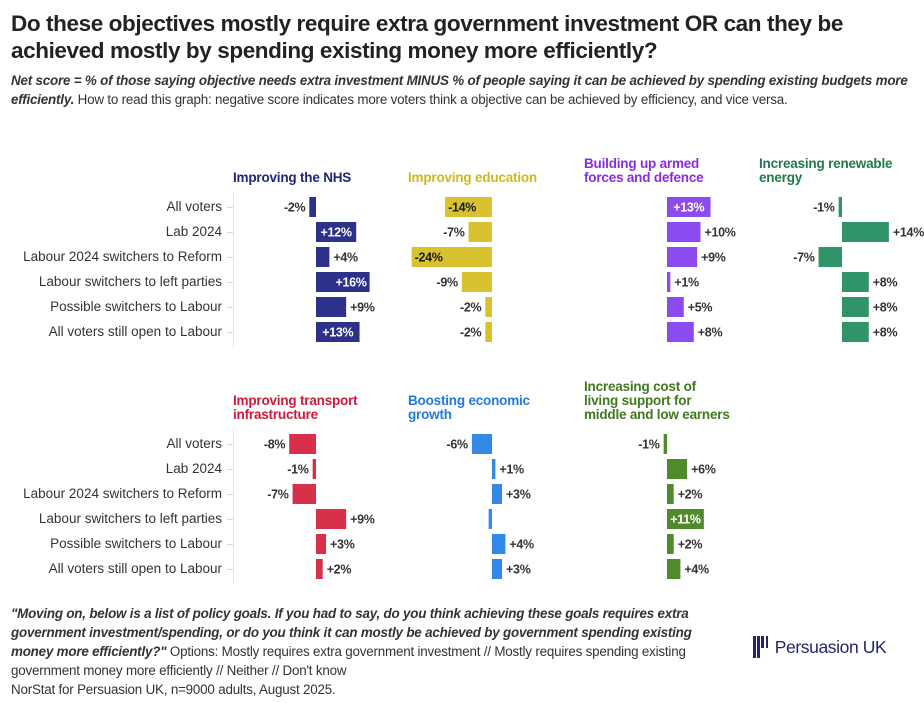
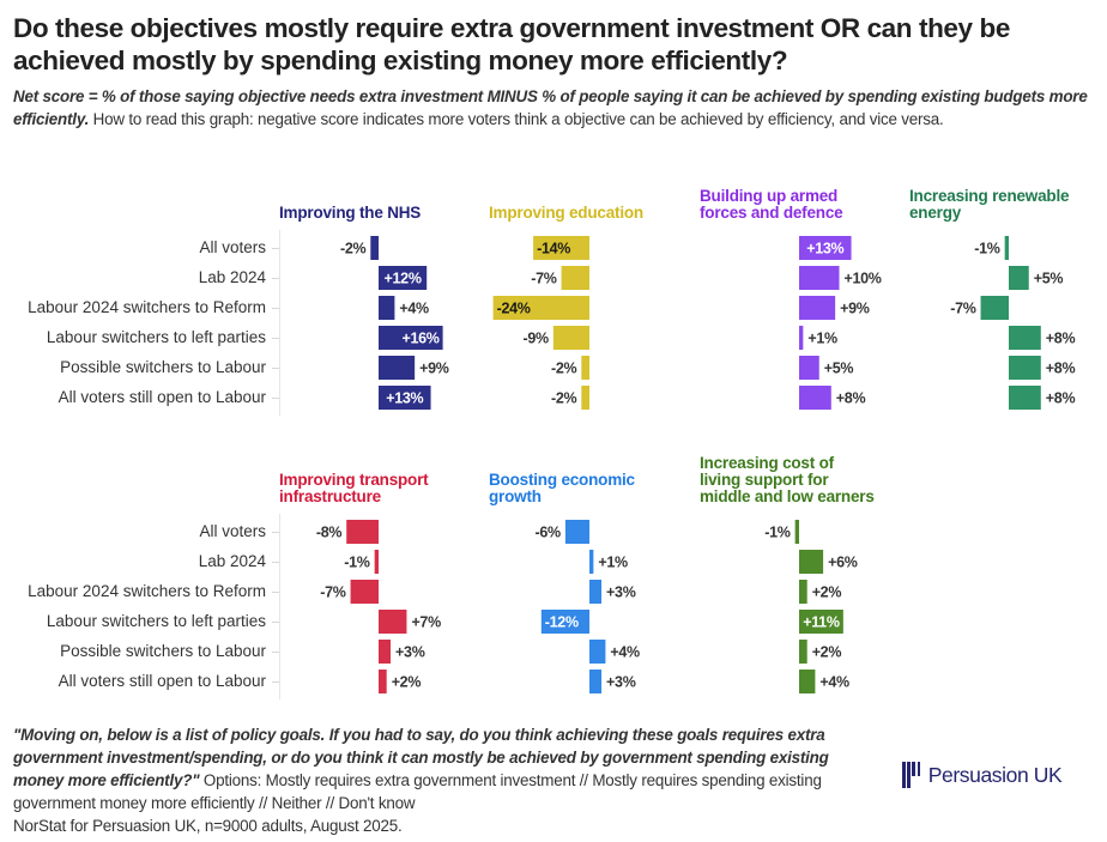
Increasing renewable energy/Lab 2024: +14% -> +5%
Improving transport infrastructure/Labour switchers to left parties: +9% -> +7%
Boosting economic growth/Labour switchers to left parties: -1% -> -12%
